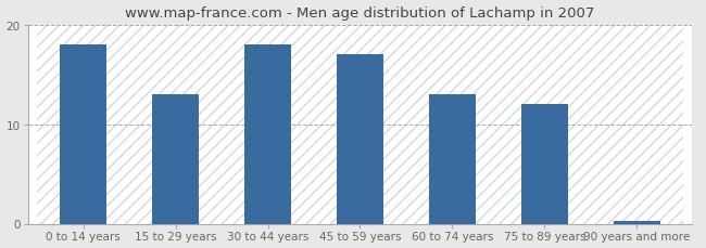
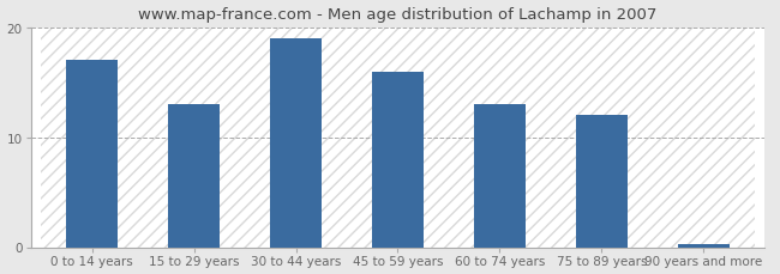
0 to 14 years: 18.0 -> 17.0
30 to 44 years: 18.0 -> 19.0
45 to 59 years: 17.0 -> 16.0
